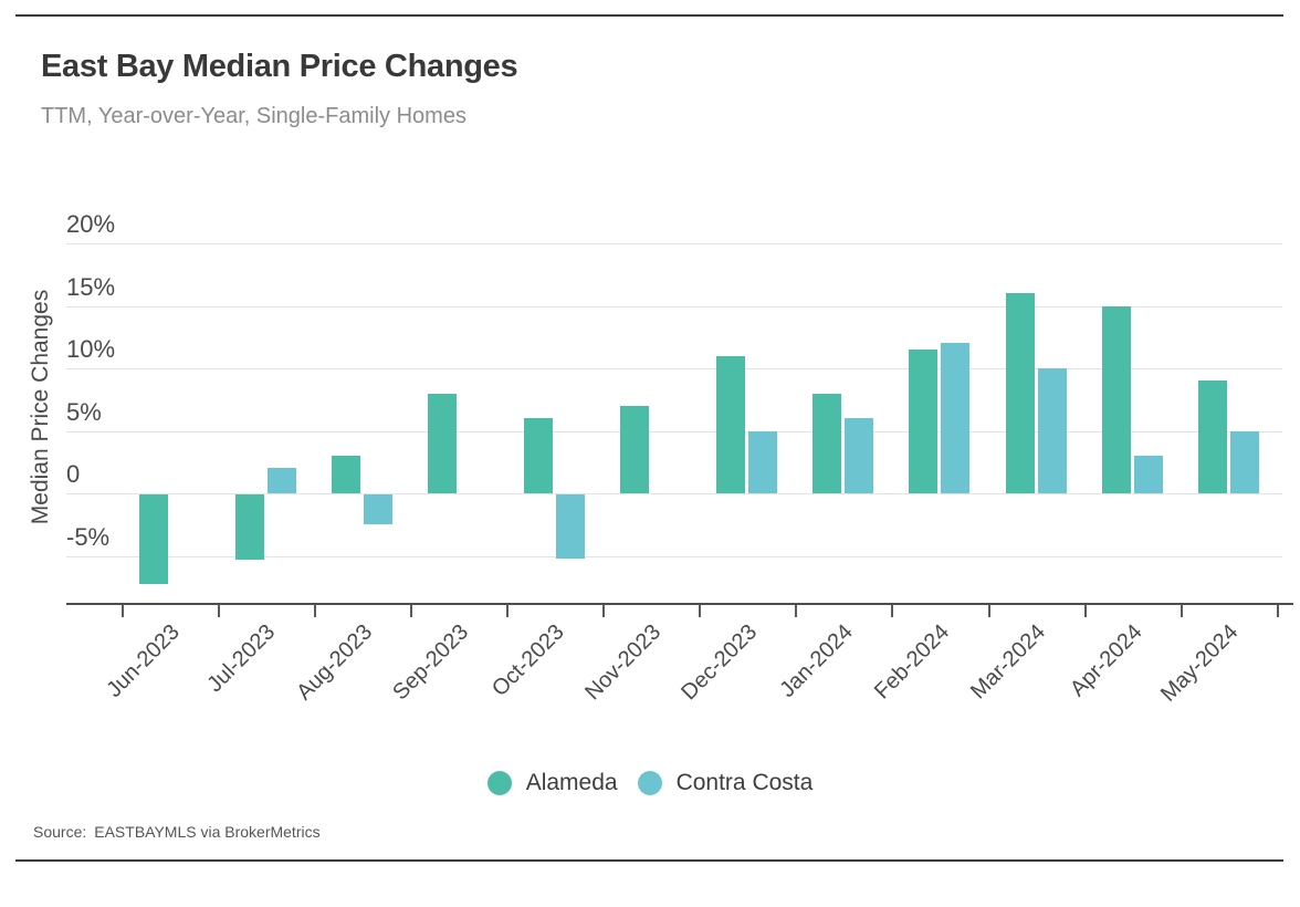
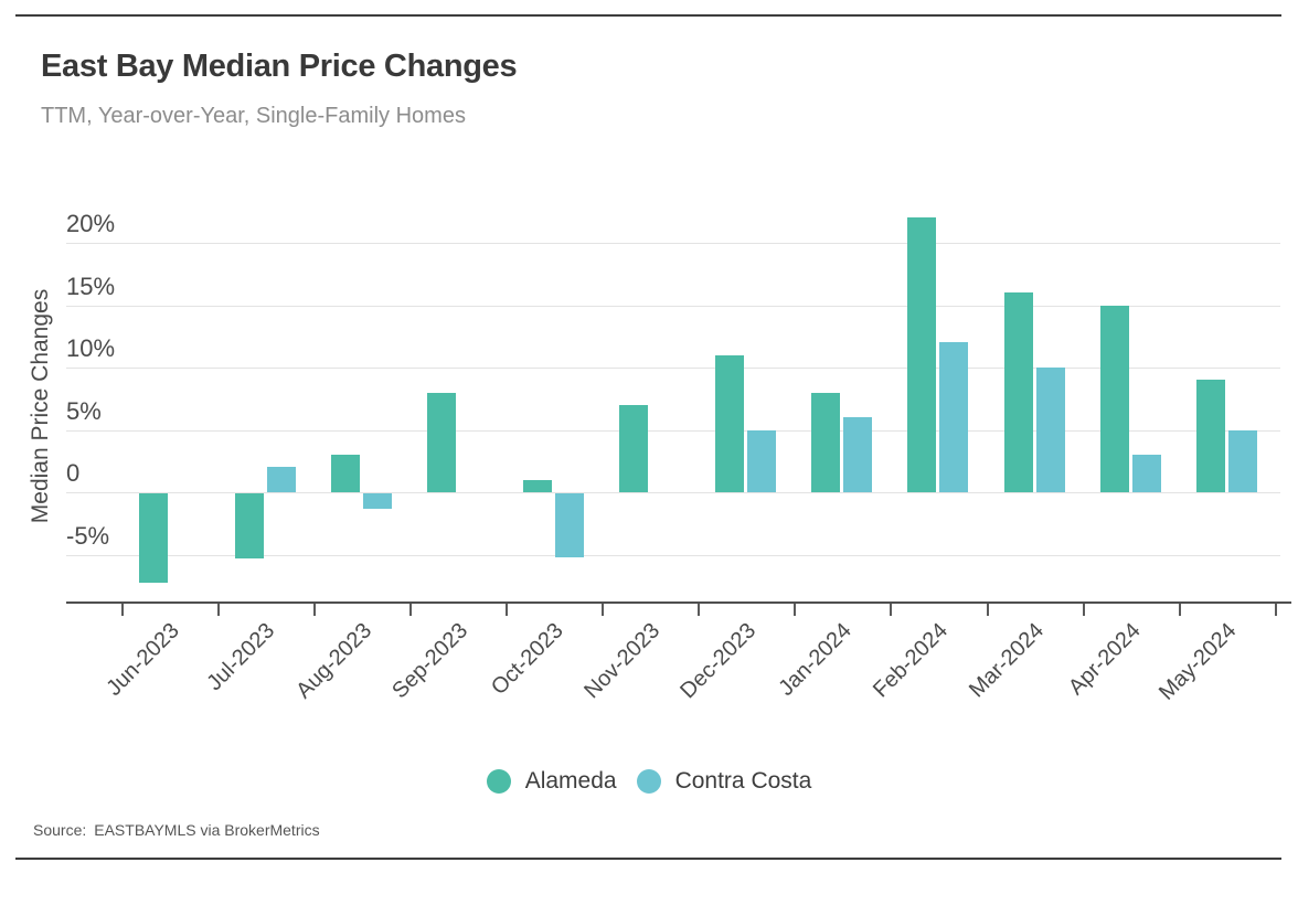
Contra Costa/Aug-2023: -2.4% -> -1.2%
Alameda/Oct-2023: 6.0% -> 1.0%
Alameda/Feb-2024: 11.5% -> 22.0%
